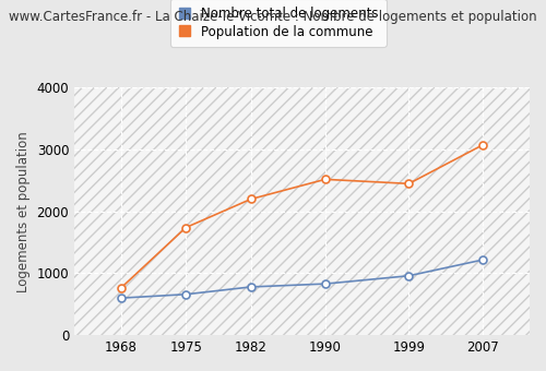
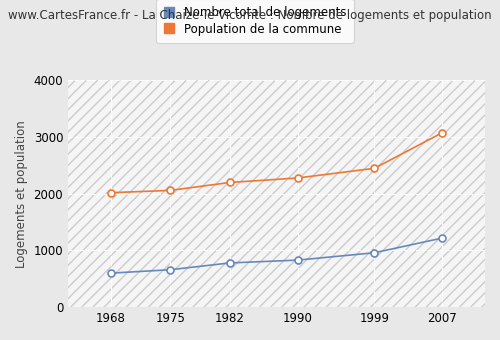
Population de la commune/1968: 760 -> 2020
Population de la commune/1975: 1740 -> 2060
Population de la commune/1990: 2520 -> 2280
